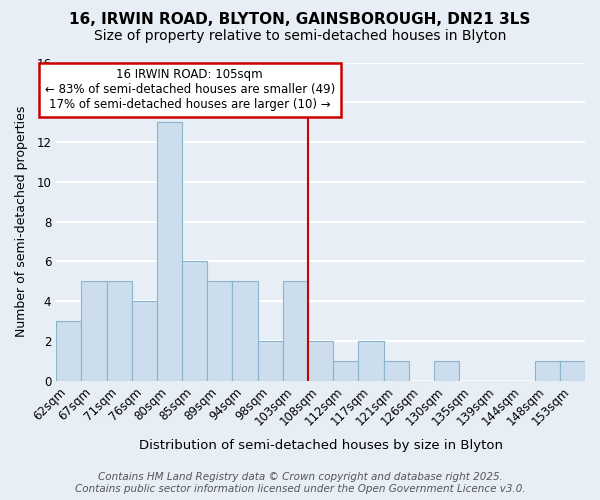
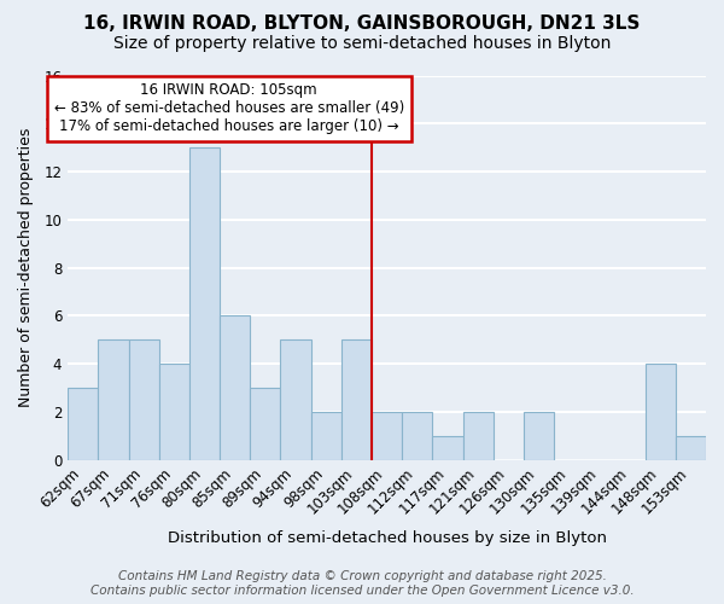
89sqm: 5 -> 3
112sqm: 1 -> 2
117sqm: 2 -> 1
121sqm: 1 -> 2
130sqm: 1 -> 2
148sqm: 1 -> 4
